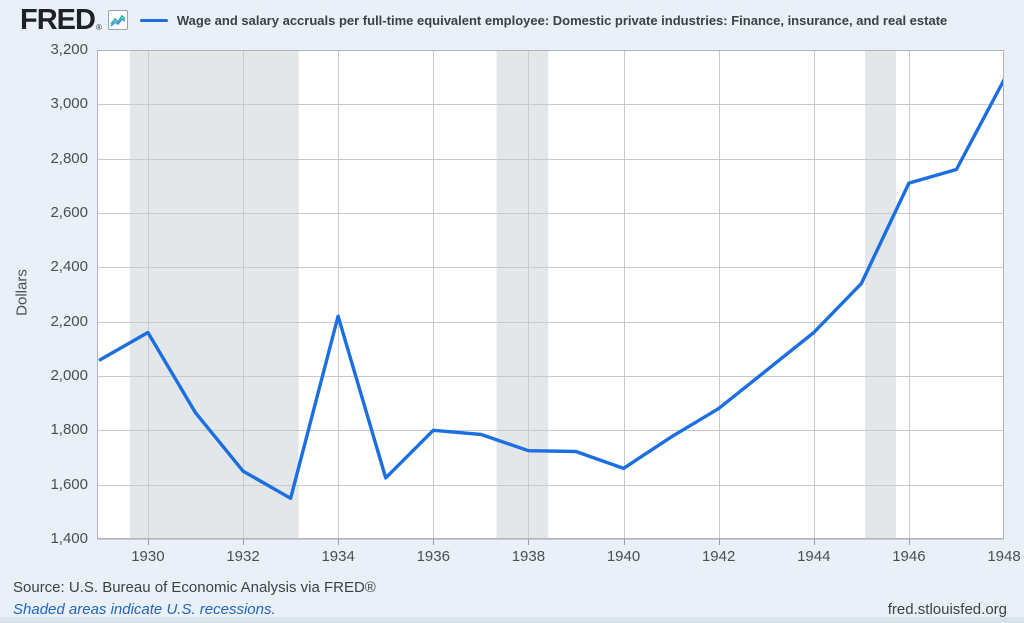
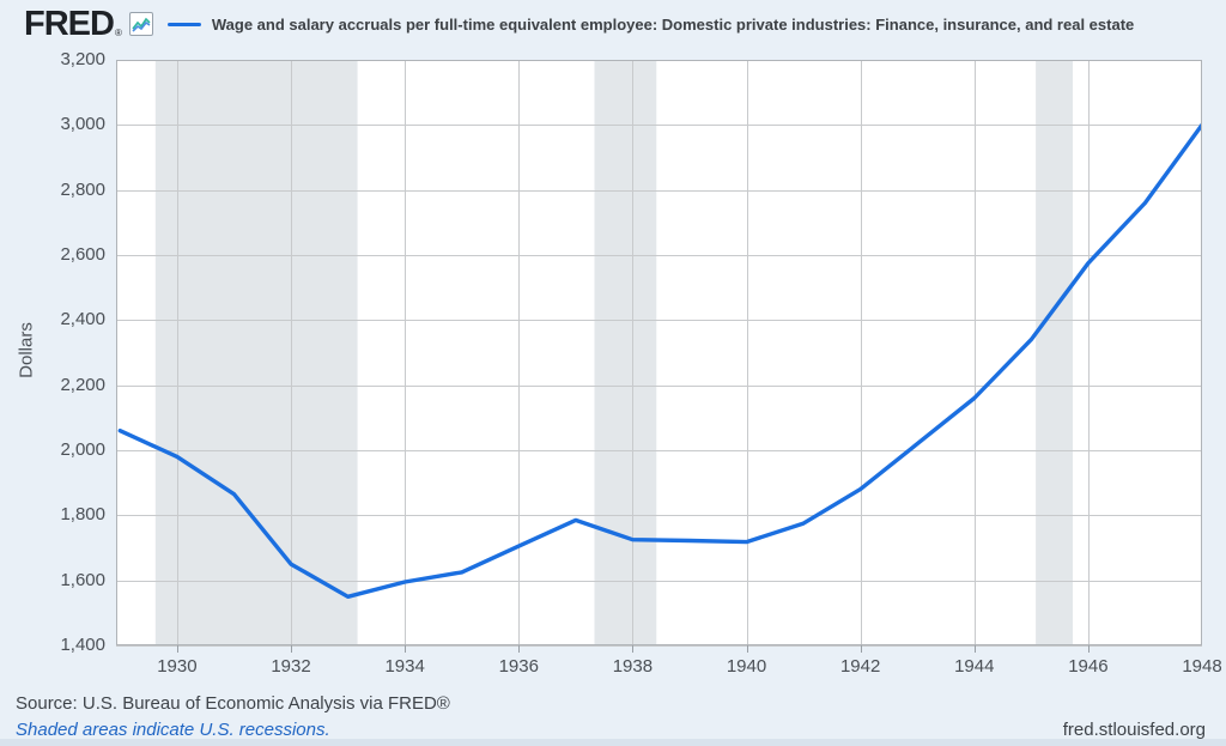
1930: 2160 -> 1980
1934: 2220 -> 1600
1936: 1800 -> 1700
1940: 1660 -> 1720
1946: 2710 -> 2580
1948: 3090 -> 3000
